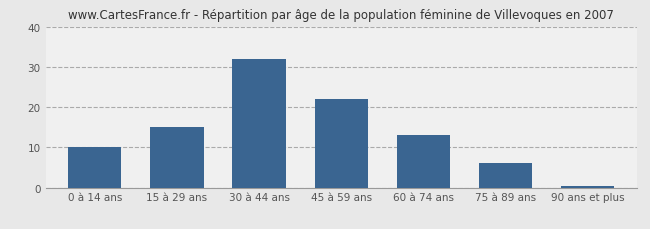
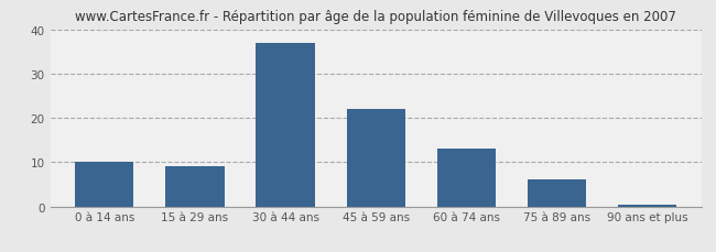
15 à 29 ans: 15.0 -> 9.0
30 à 44 ans: 32.0 -> 37.0
